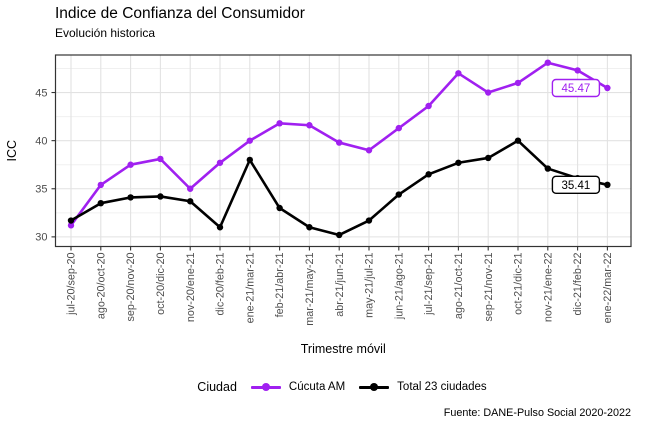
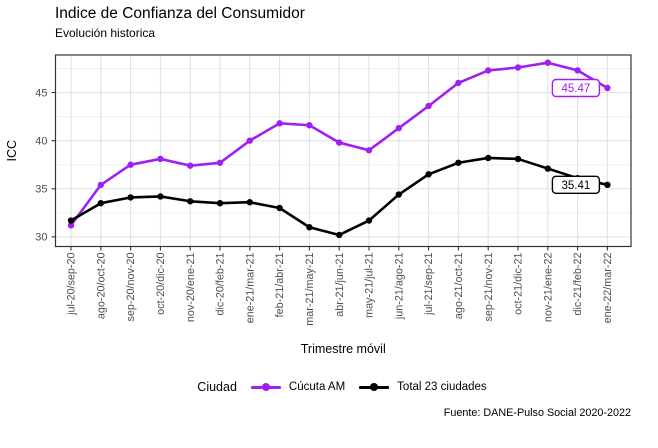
Cúcuta AM/nov-20/ene-21: 35 -> 37
Total 23 ciudades/dic-20/feb-21: 31 -> 34
Total 23 ciudades/ene-21/mar-21: 38 -> 34
Cúcuta AM/ago-21/oct-21: 47 -> 46
Cúcuta AM/sep-21/nov-21: 45 -> 47
Cúcuta AM/oct-21/dic-21: 46 -> 48
Total 23 ciudades/oct-21/dic-21: 40 -> 38
